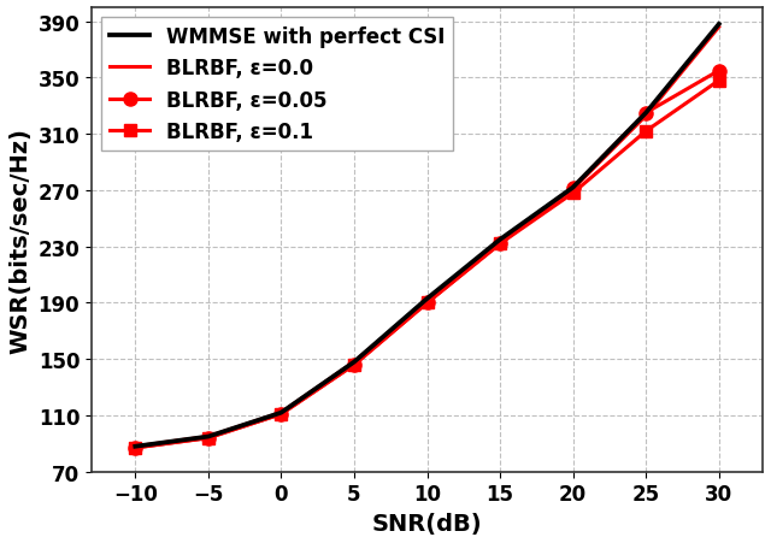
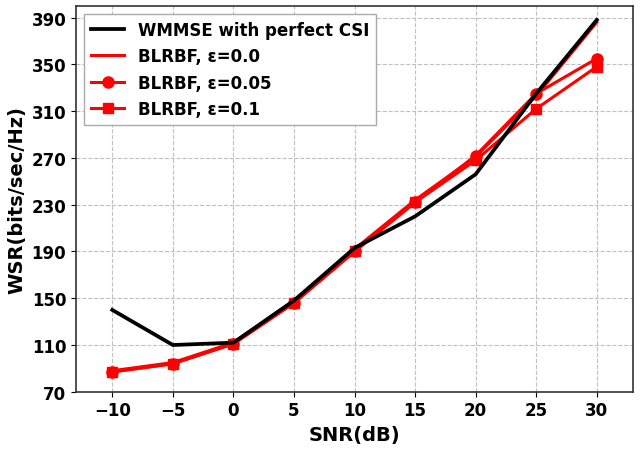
WMMSE with perfect CSI/−10: 88 -> 140
WMMSE with perfect CSI/−5: 95 -> 110
WMMSE with perfect CSI/15: 235 -> 220
WMMSE with perfect CSI/20: 272 -> 256
